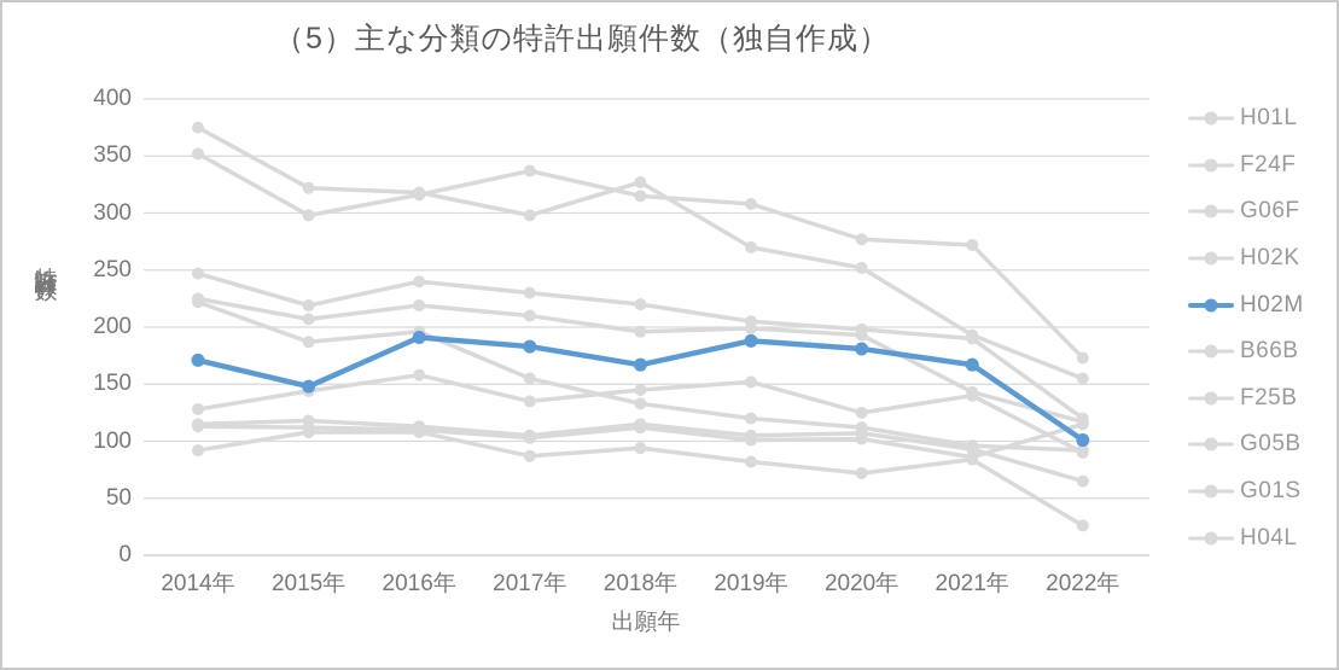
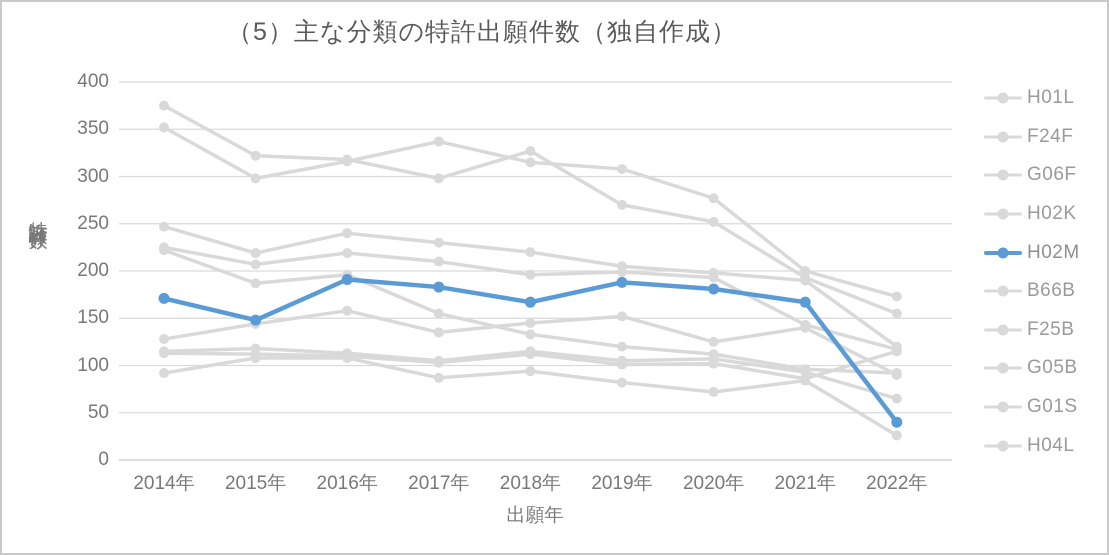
F24F/2021年: 270 -> 200
H02M/2022年: 100 -> 40
